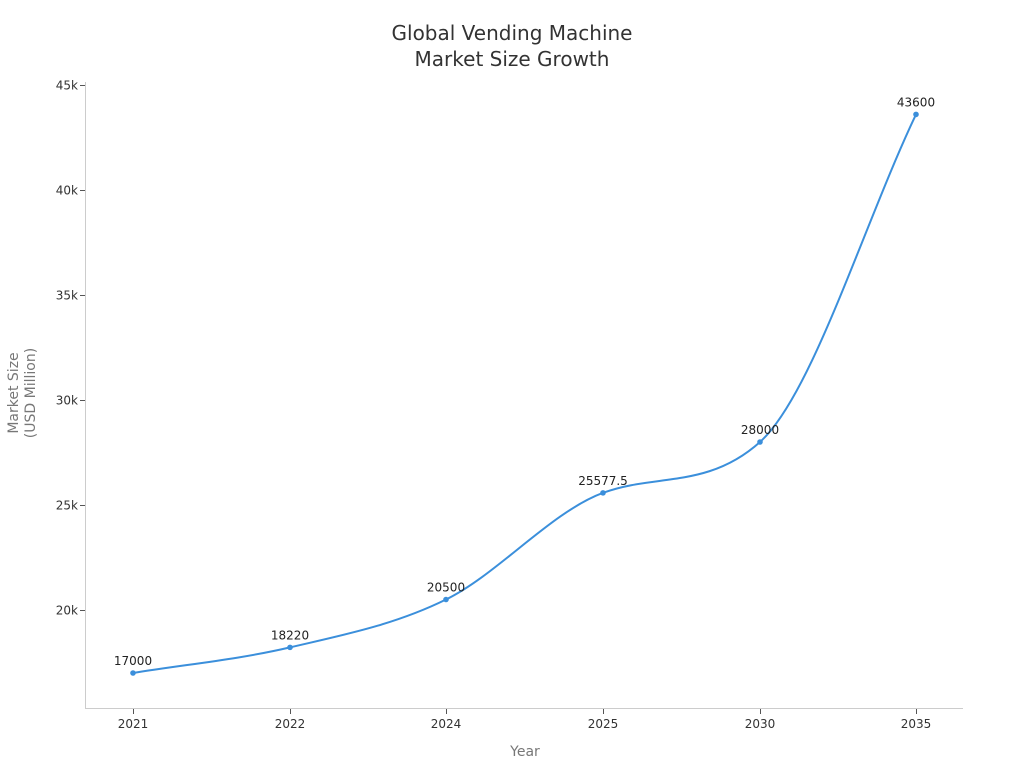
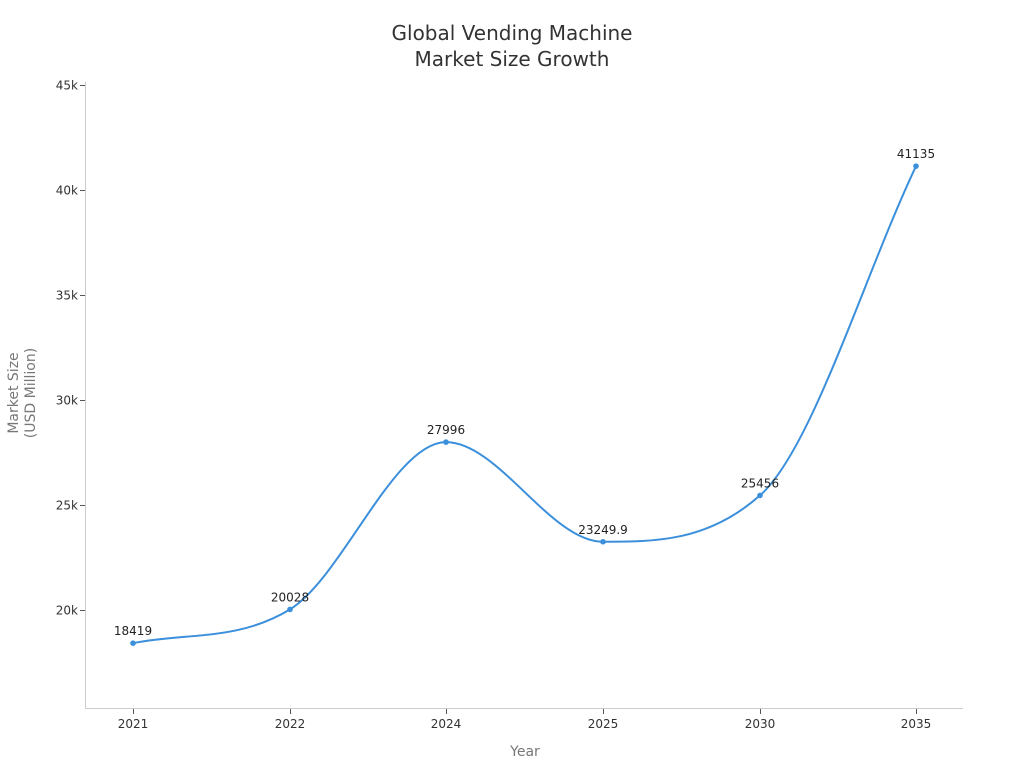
2021: 17000 -> 18419
2022: 18220 -> 20028
2024: 20500 -> 27996
2025: 25577.5 -> 23249.9
2030: 28000 -> 25456
2035: 43600 -> 41135
